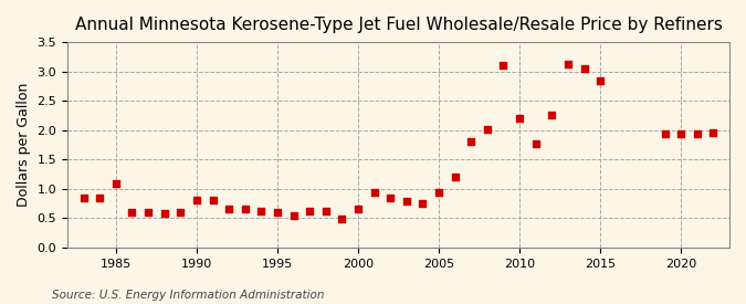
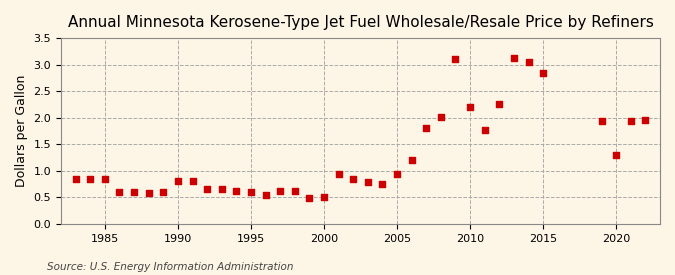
1985: 1.08 -> 0.84
2000: 0.66 -> 0.50
2020: 1.94 -> 1.30
